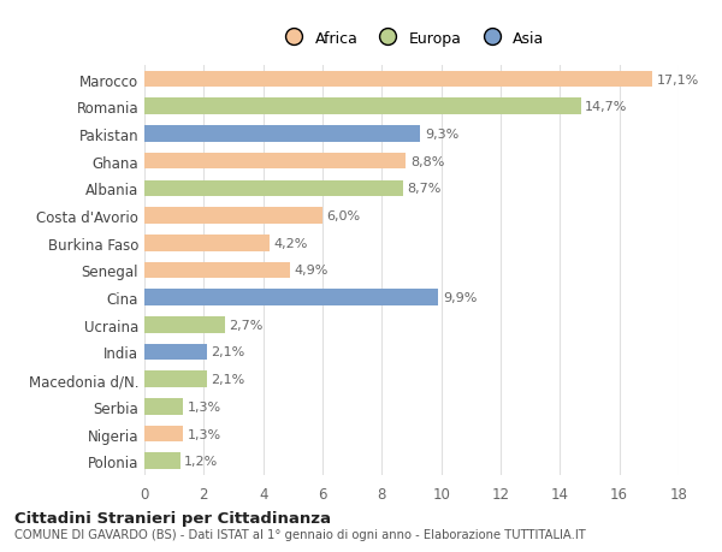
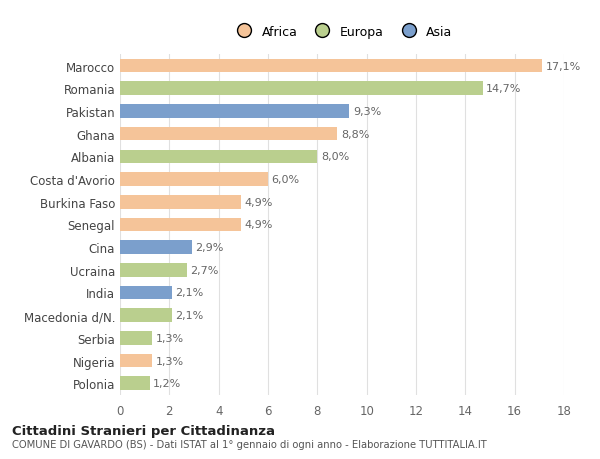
Albania: 8,7% -> 8,0%
Burkina Faso: 4,2% -> 4,9%
Cina: 9,9% -> 2,9%
